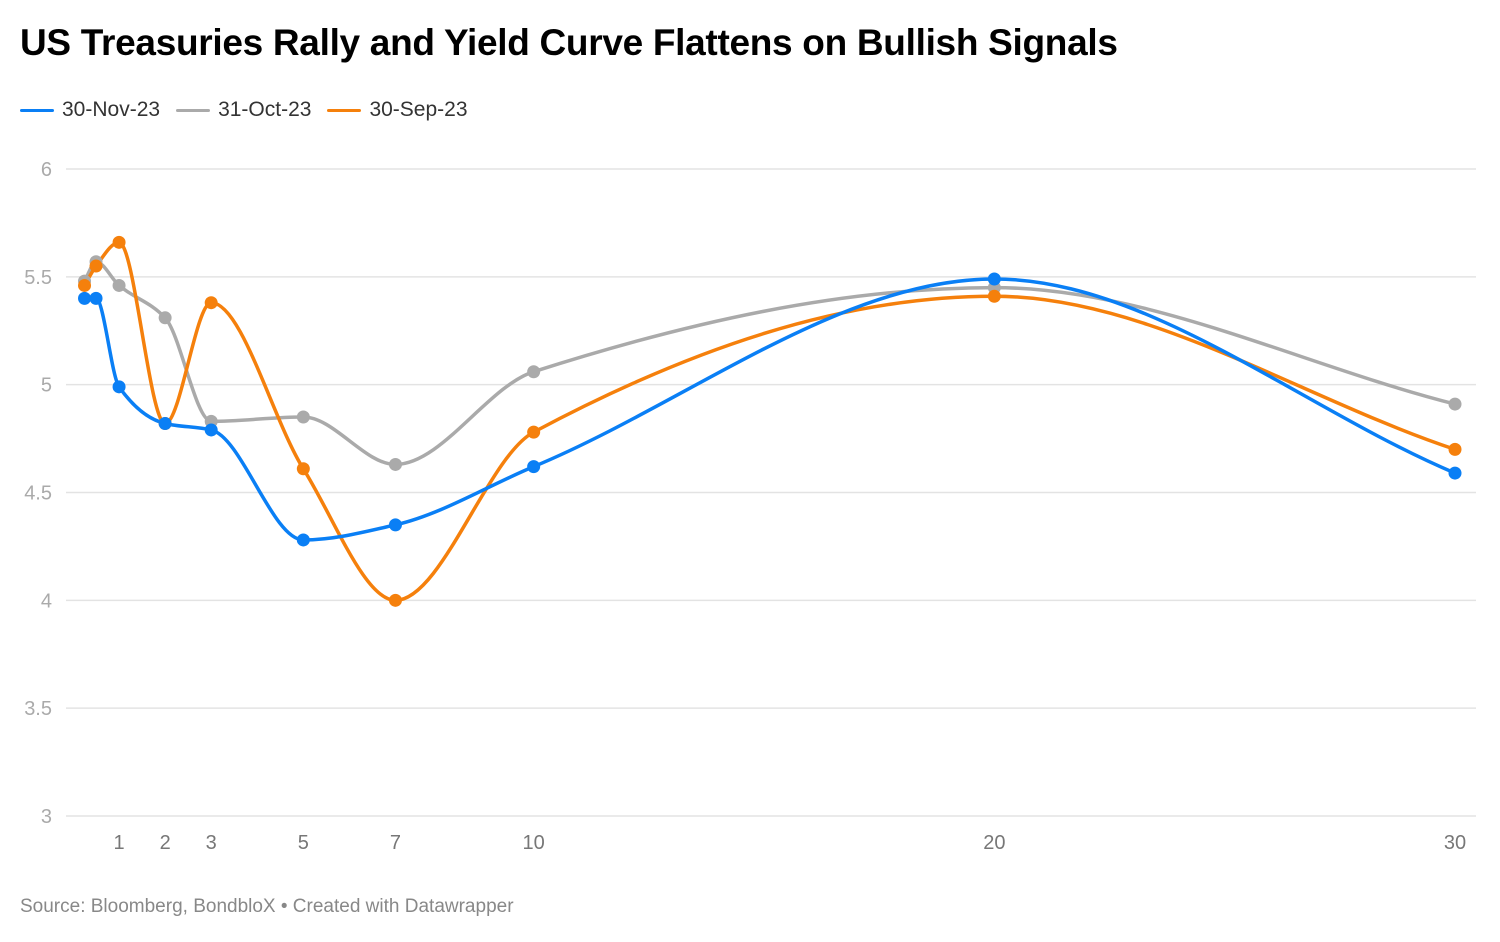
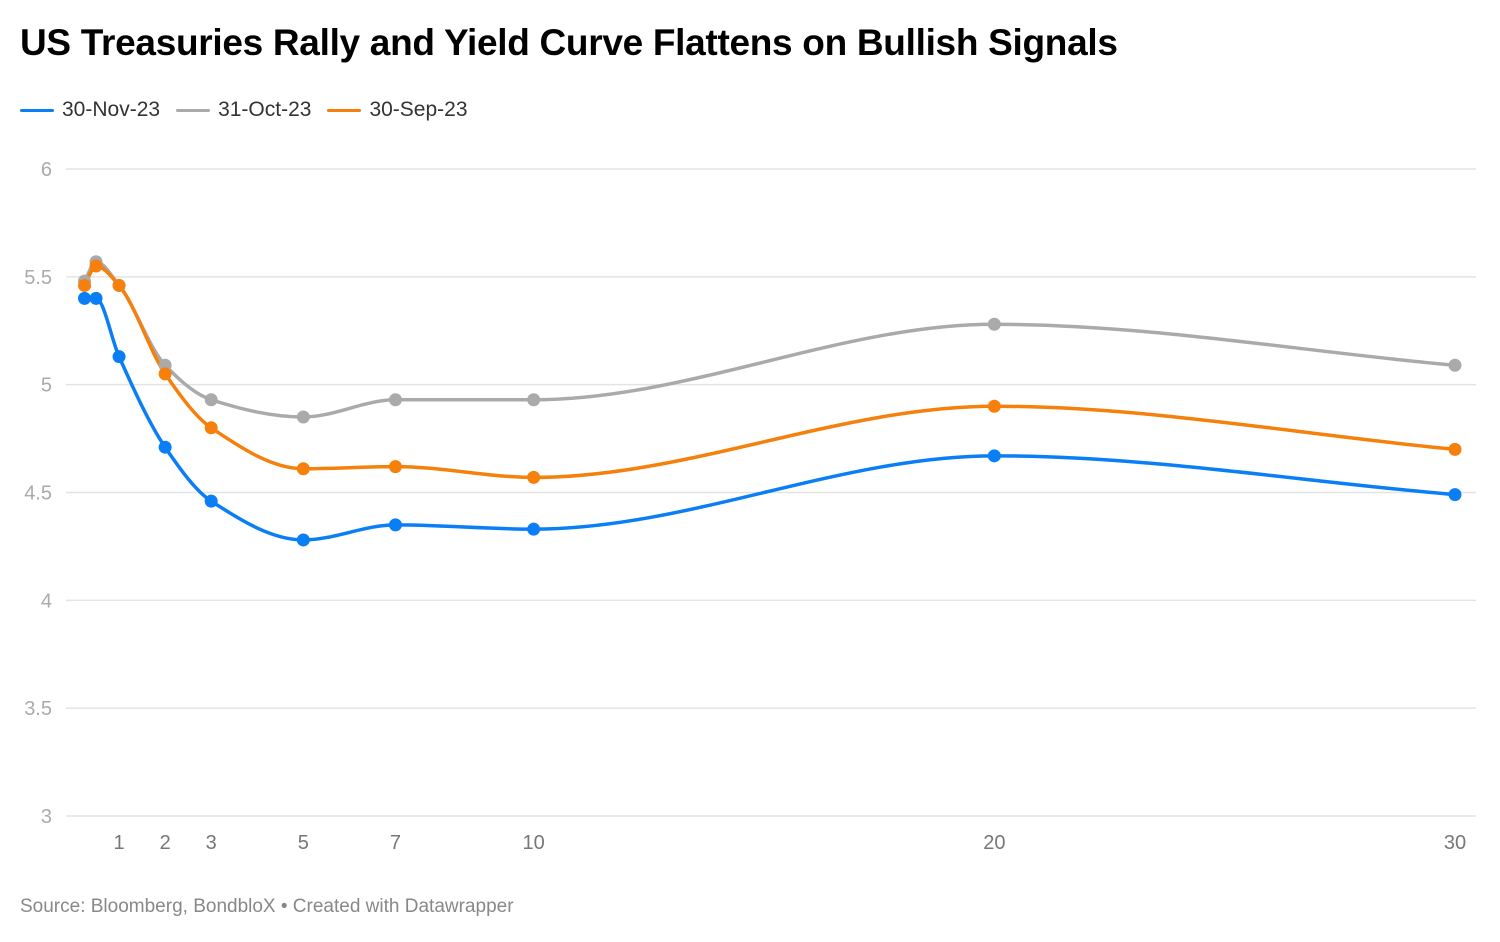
30-Sep-23/1: 5.66 -> 5.46
30-Nov-23/1: 4.99 -> 5.13
31-Oct-23/2: 5.31 -> 5.09
30-Sep-23/2: 4.82 -> 5.05
30-Nov-23/2: 4.82 -> 4.71
31-Oct-23/3: 4.83 -> 4.93
30-Sep-23/3: 5.38 -> 4.80
30-Nov-23/3: 4.79 -> 4.46
31-Oct-23/7: 4.63 -> 4.93
30-Sep-23/7: 4.00 -> 4.62
31-Oct-23/10: 5.06 -> 4.93
30-Sep-23/10: 4.78 -> 4.57
30-Nov-23/10: 4.62 -> 4.33
31-Oct-23/20: 5.45 -> 5.28
30-Sep-23/20: 5.41 -> 4.90
30-Nov-23/20: 5.49 -> 4.67
31-Oct-23/30: 4.91 -> 5.09
30-Nov-23/30: 4.59 -> 4.49
